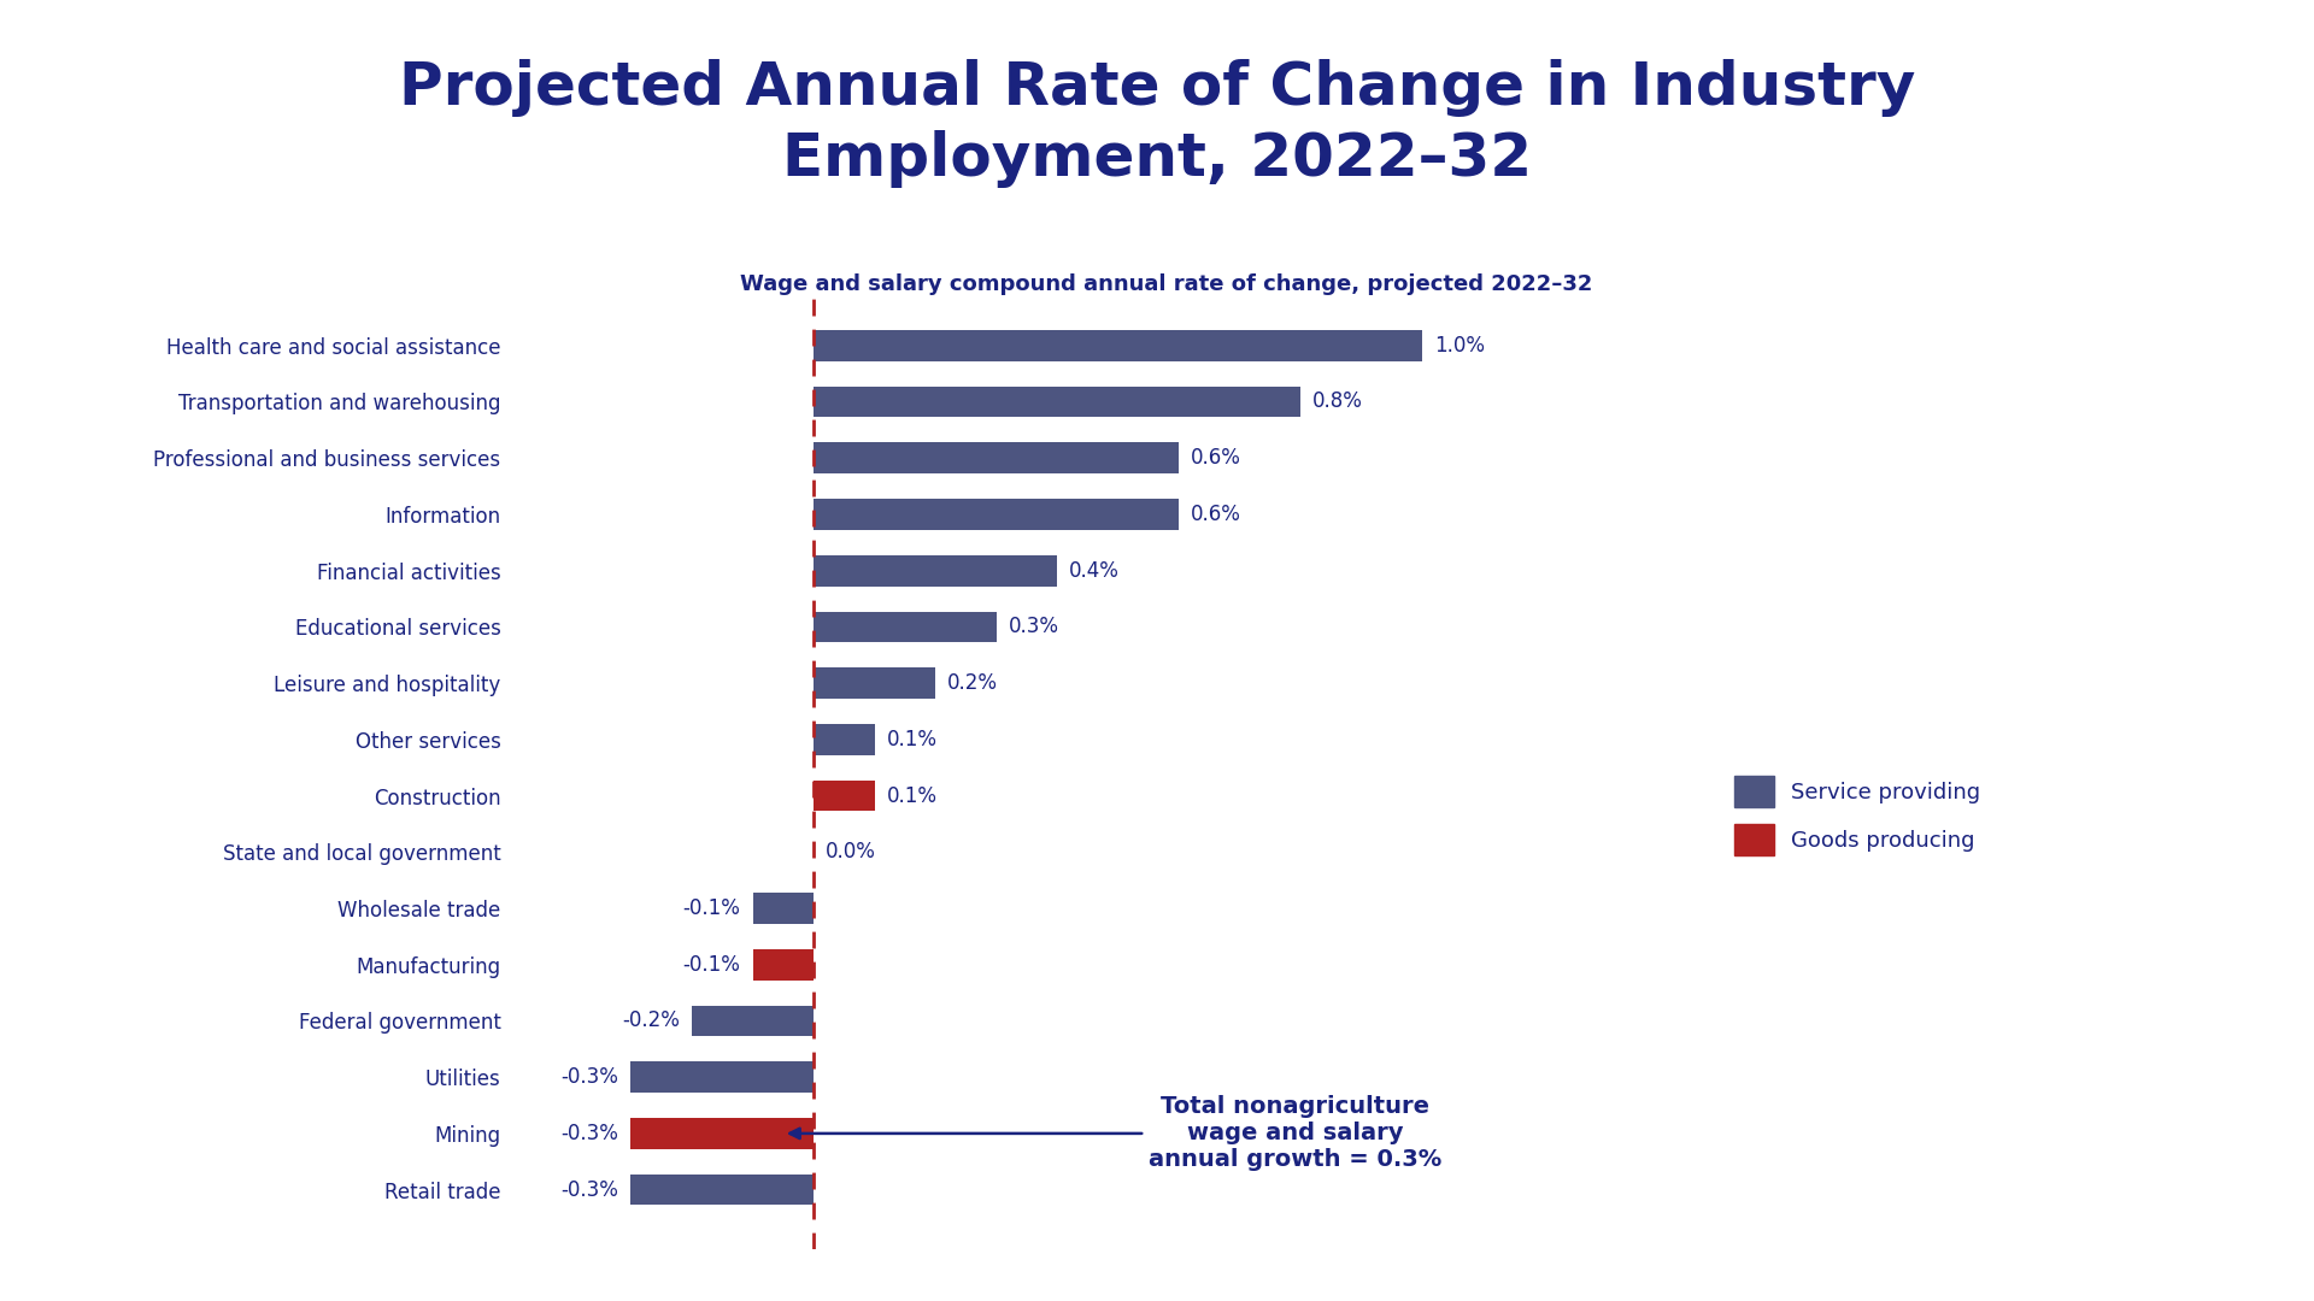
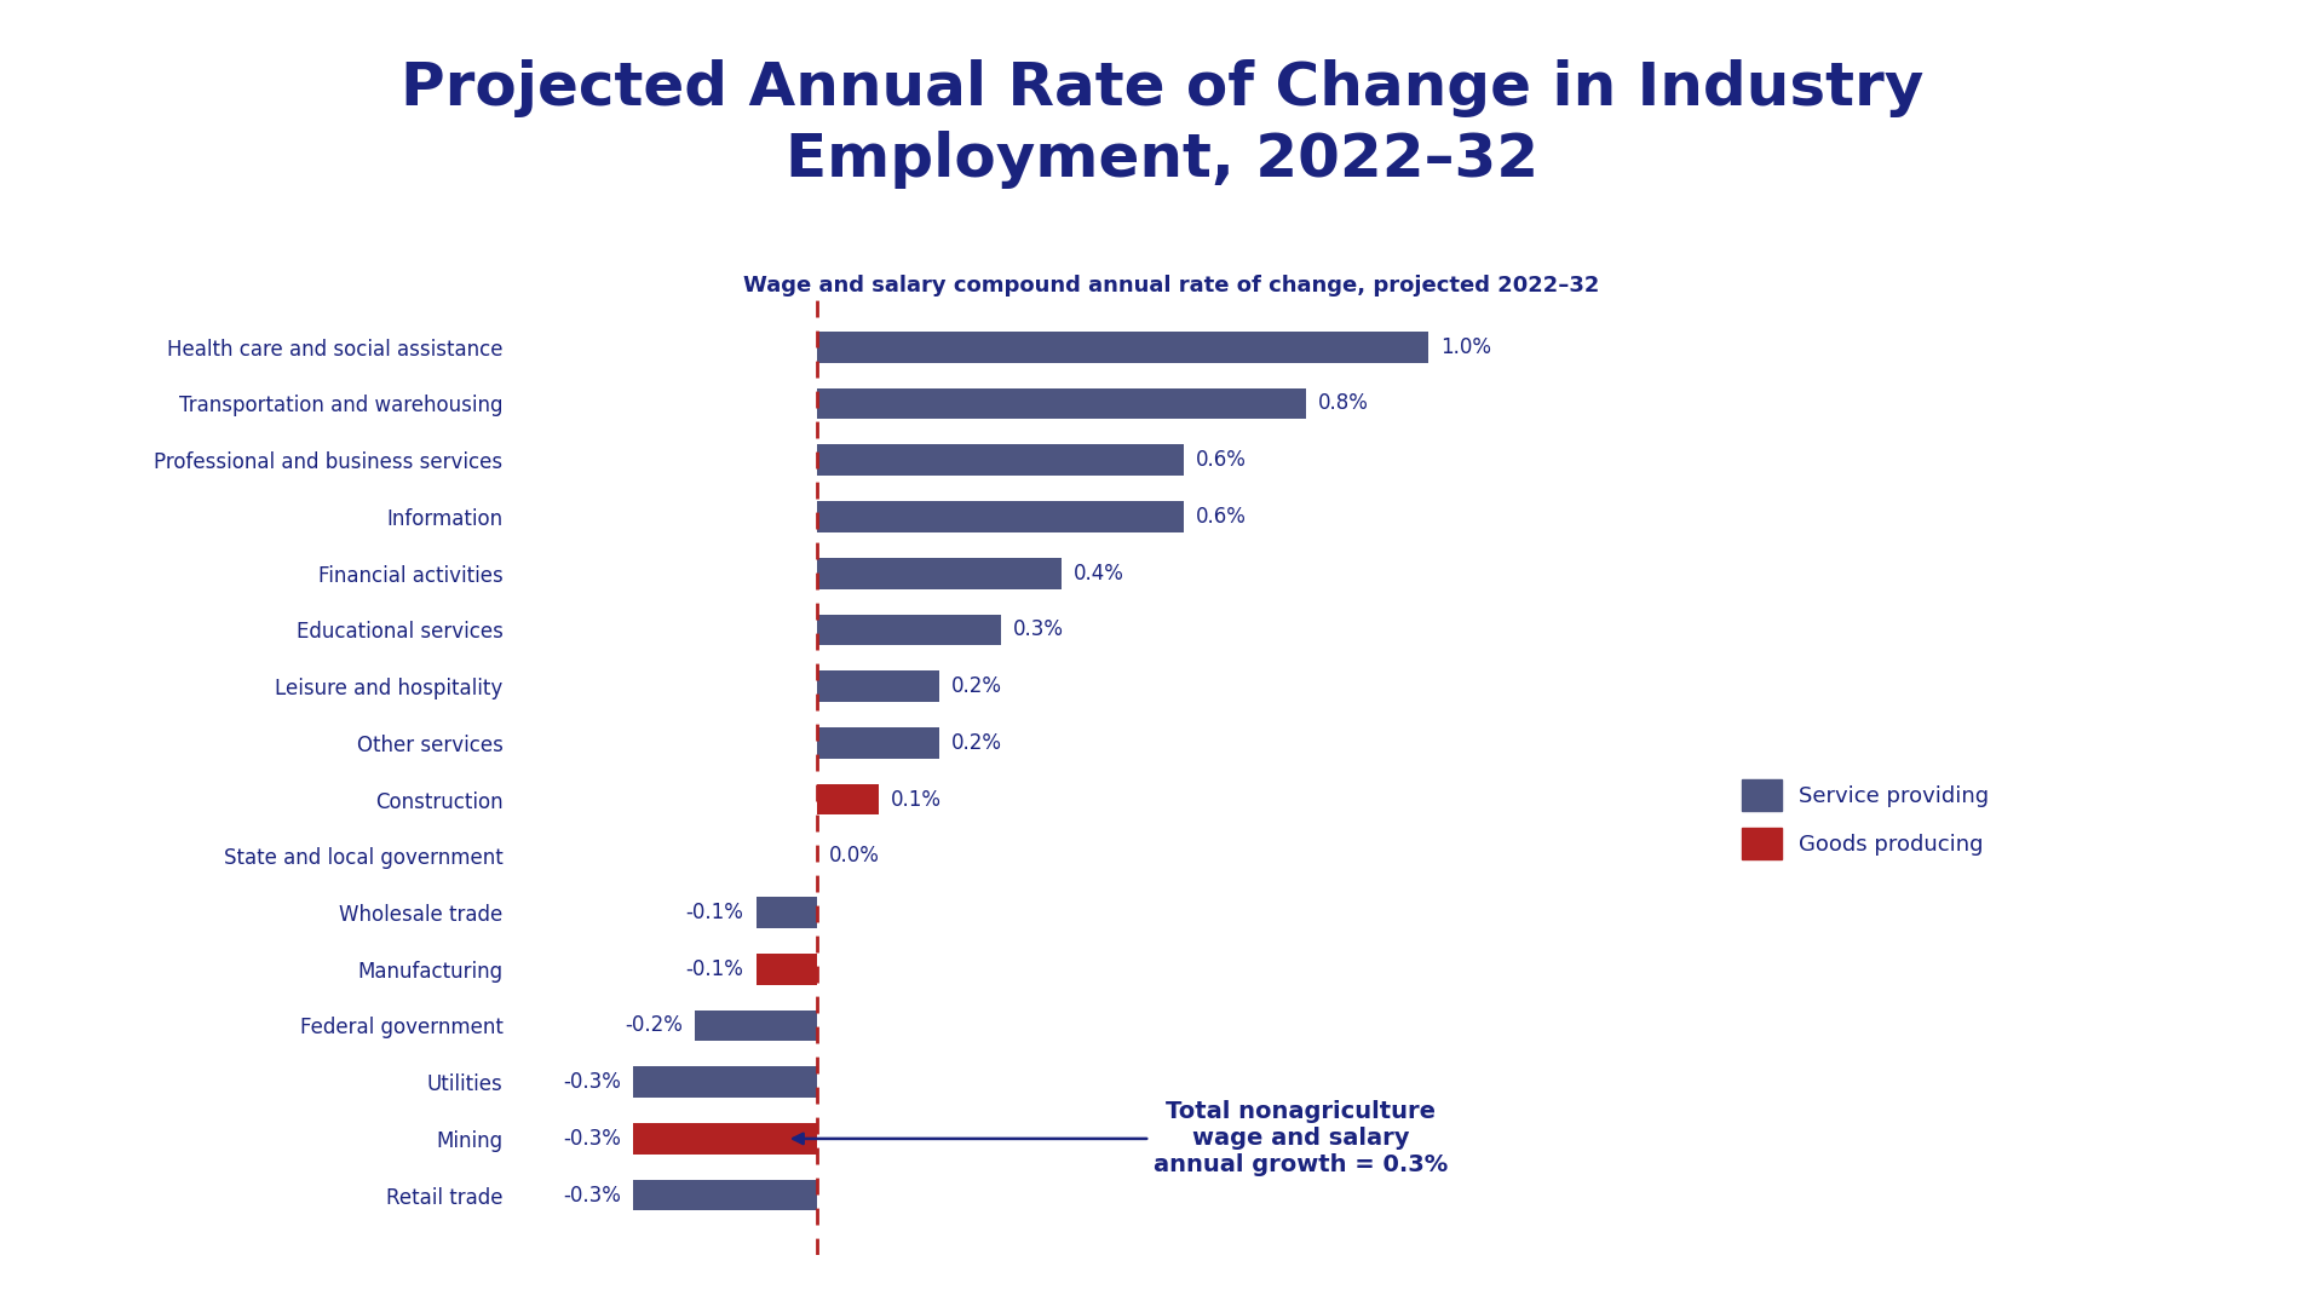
Other services: 0.1% -> 0.2%
